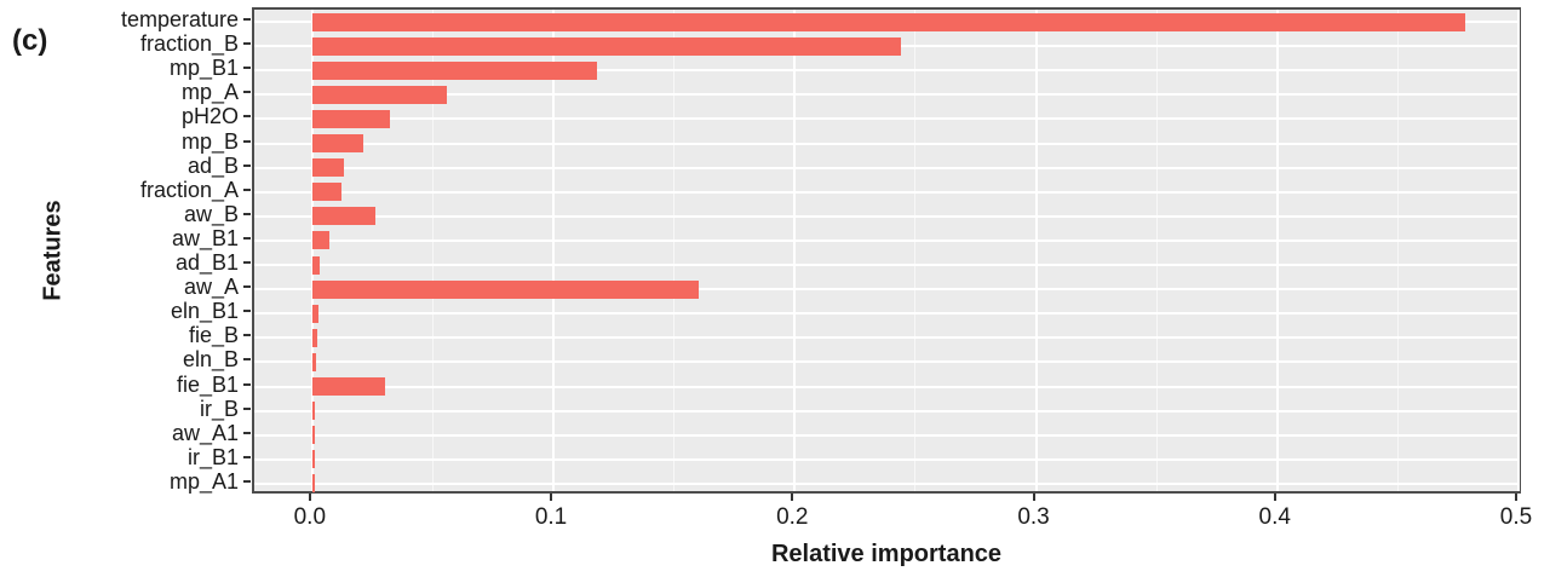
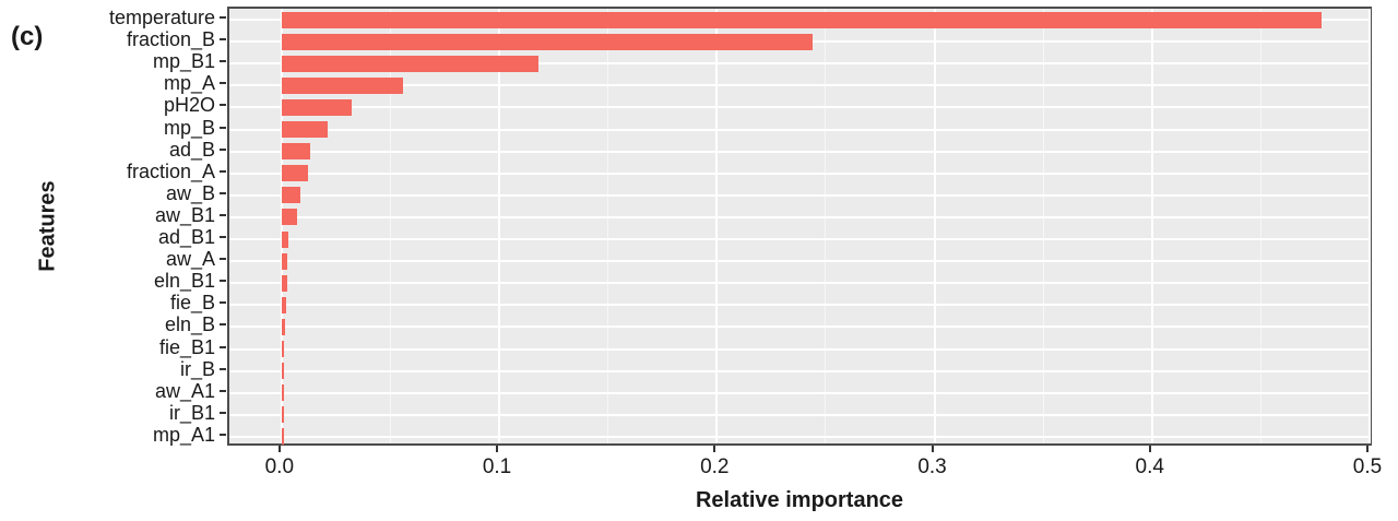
aw_B: 0.026 -> 0.009
aw_A: 0.160 -> 0.003
fie_B1: 0.030 -> 0.001
